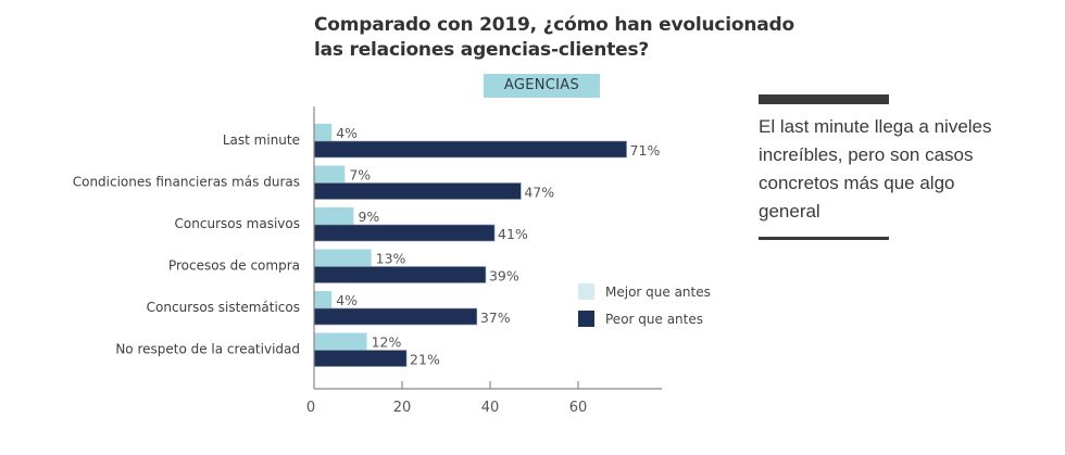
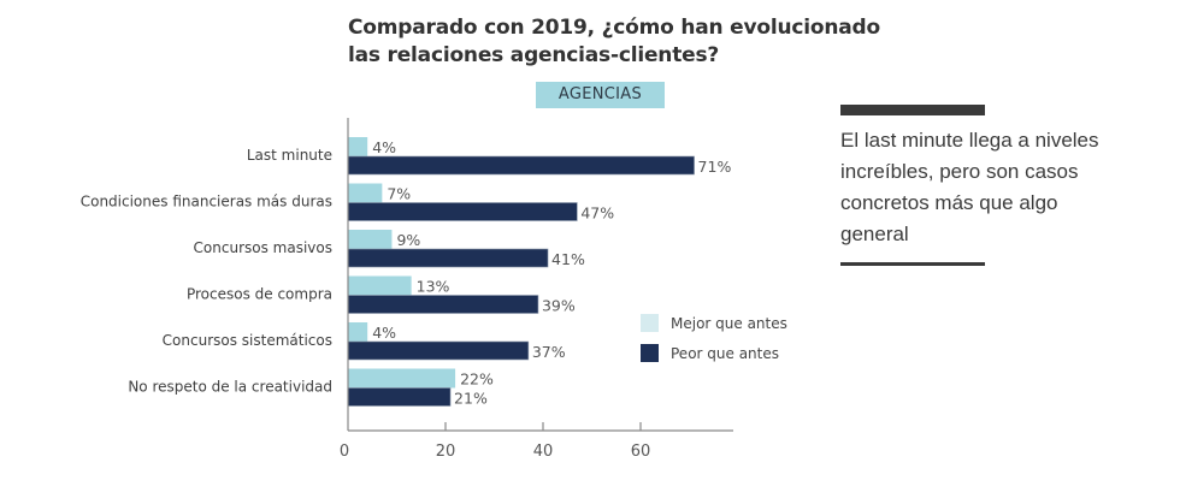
Mejor que antes/No respeto de la creatividad: 12% -> 22%
